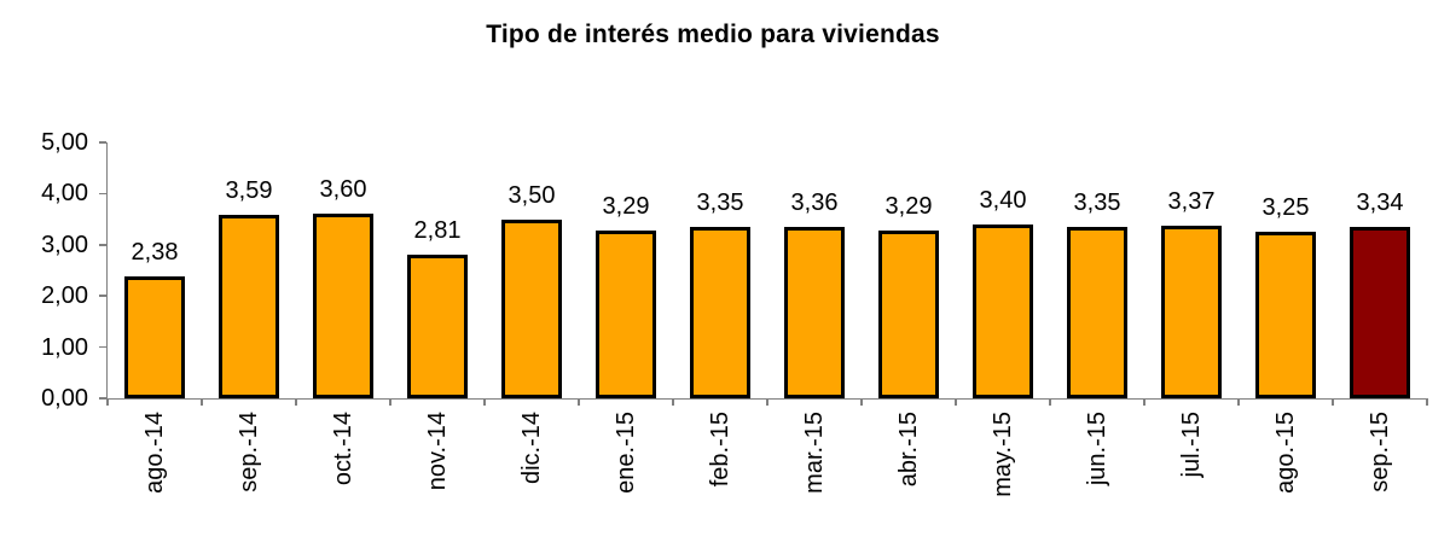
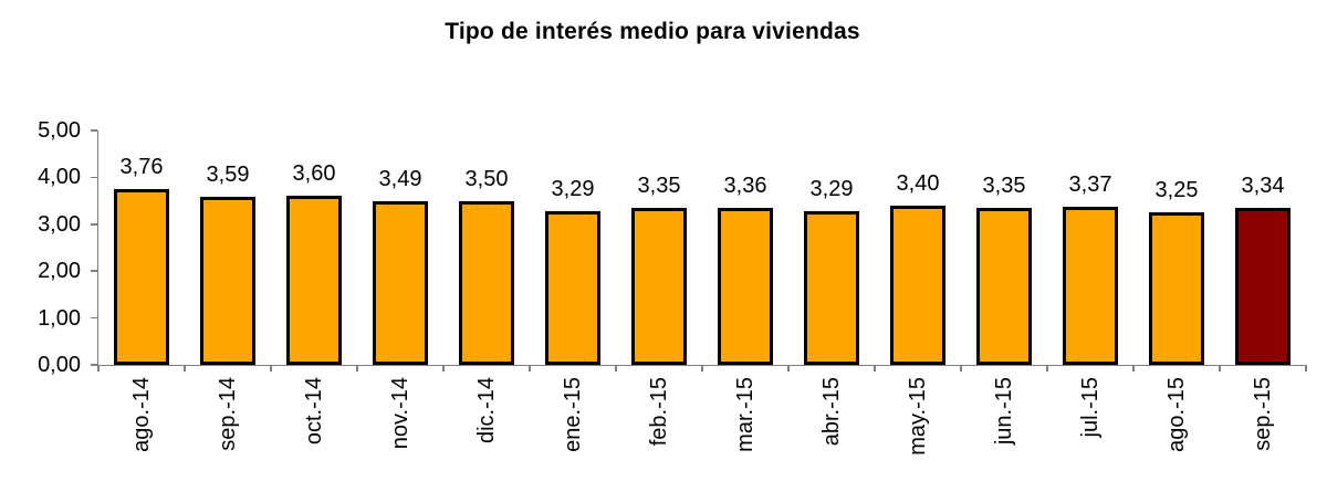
ago.-14: 2,38 -> 3,76
nov.-14: 2,81 -> 3,49
